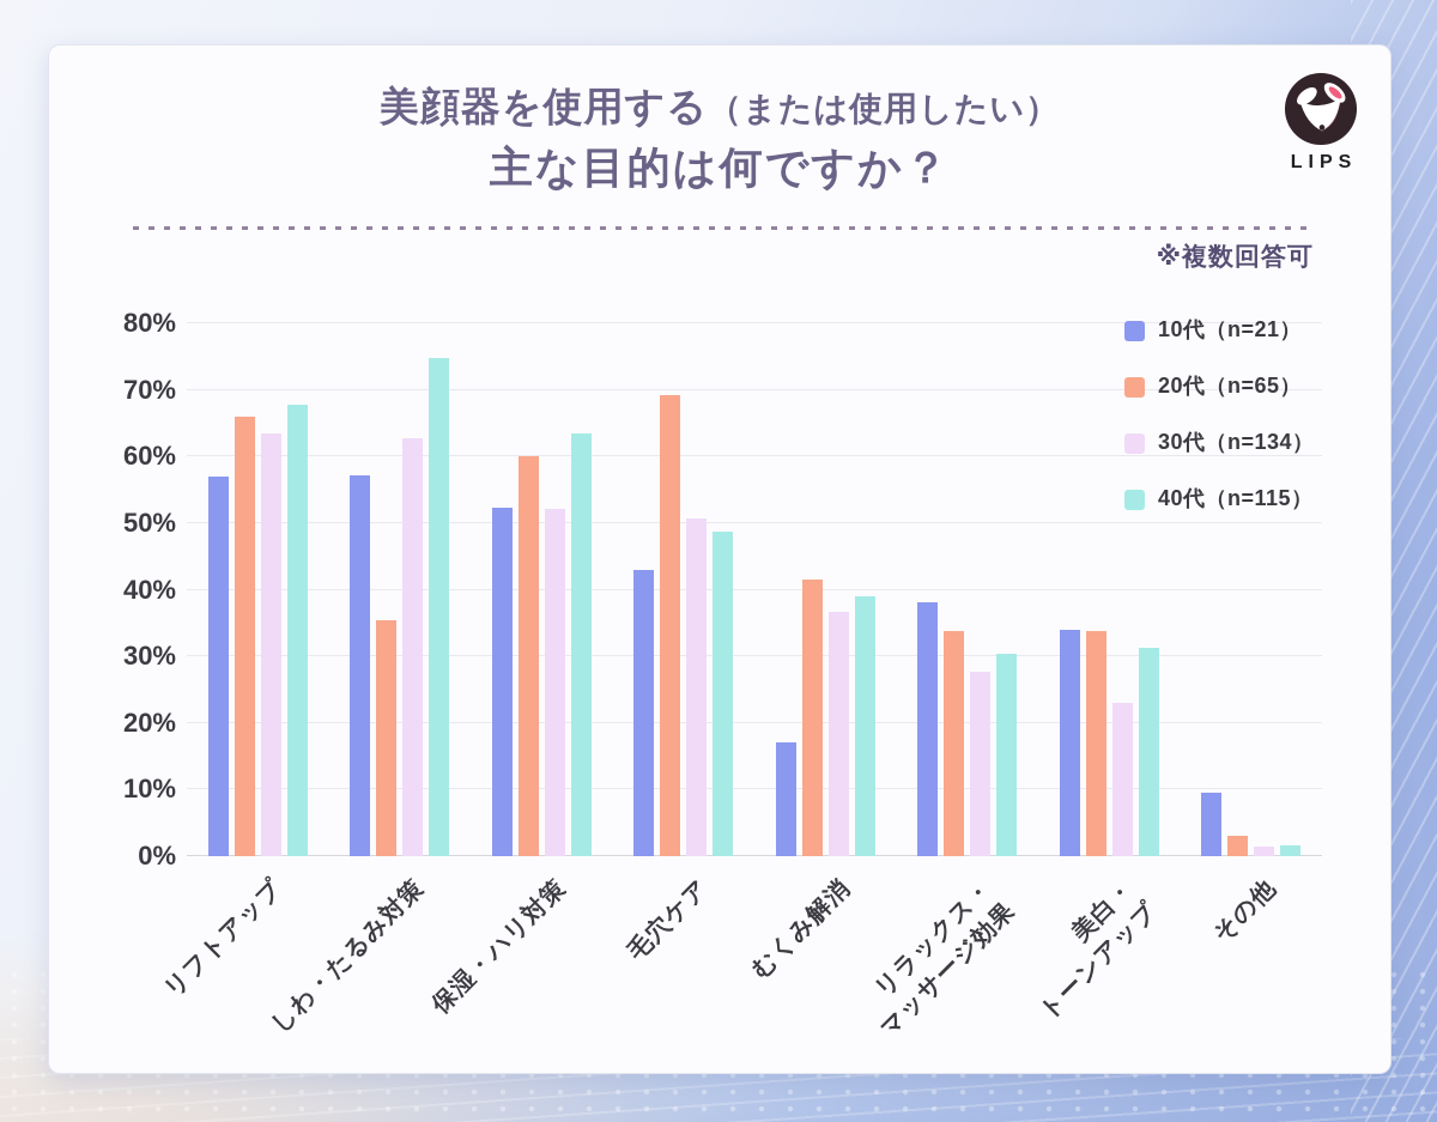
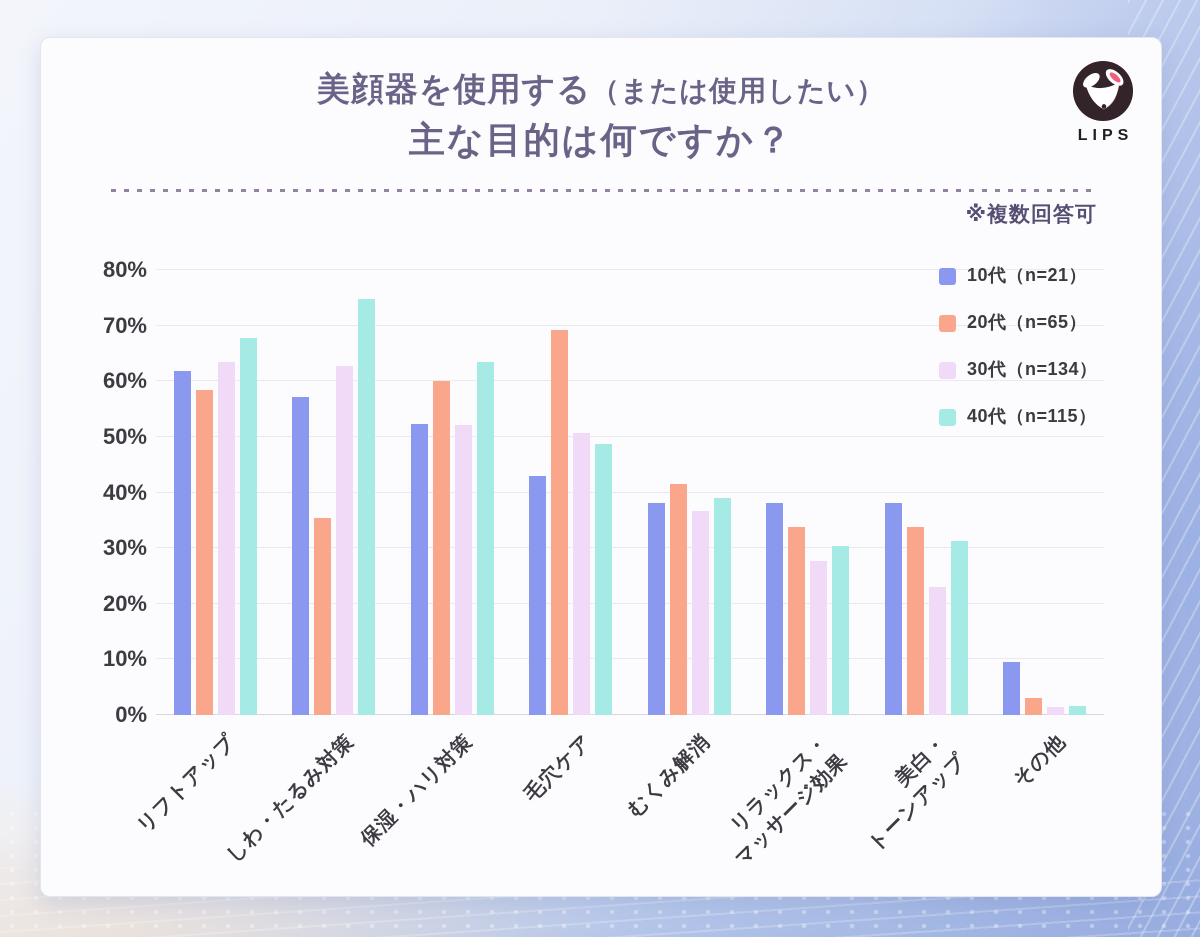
10代（n=21）/リフトアップ: 57% -> 62%
20代（n=65）/リフトアップ: 66% -> 58%
10代（n=21）/むくみ解消: 17% -> 38%
10代（n=21）/美白・ トーンアップ: 34% -> 38%
